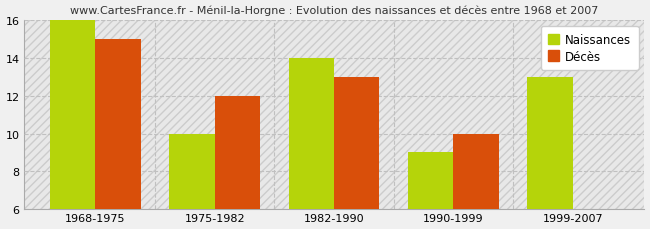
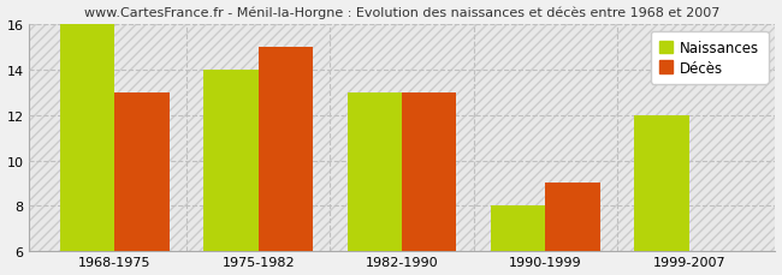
Décès/1968-1975: 15 -> 13
Naissances/1975-1982: 10 -> 14
Décès/1975-1982: 12 -> 15
Naissances/1982-1990: 14 -> 13
Naissances/1990-1999: 9 -> 8
Décès/1990-1999: 10 -> 9
Naissances/1999-2007: 13 -> 12
